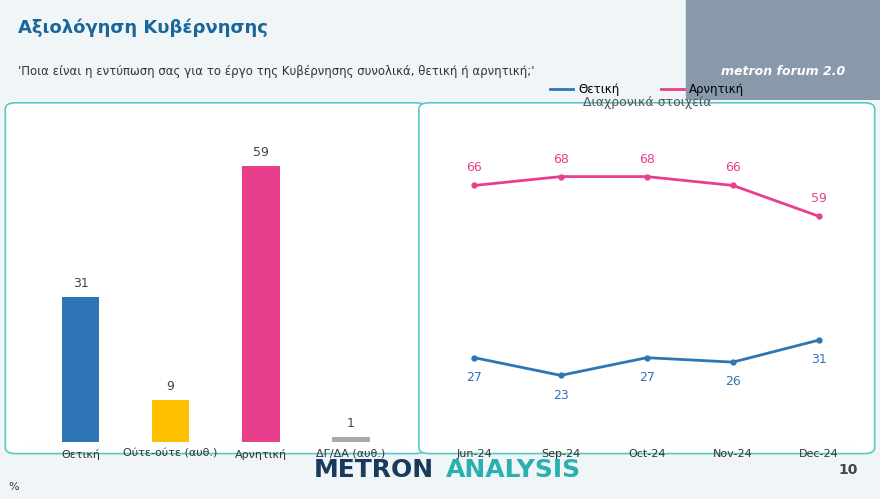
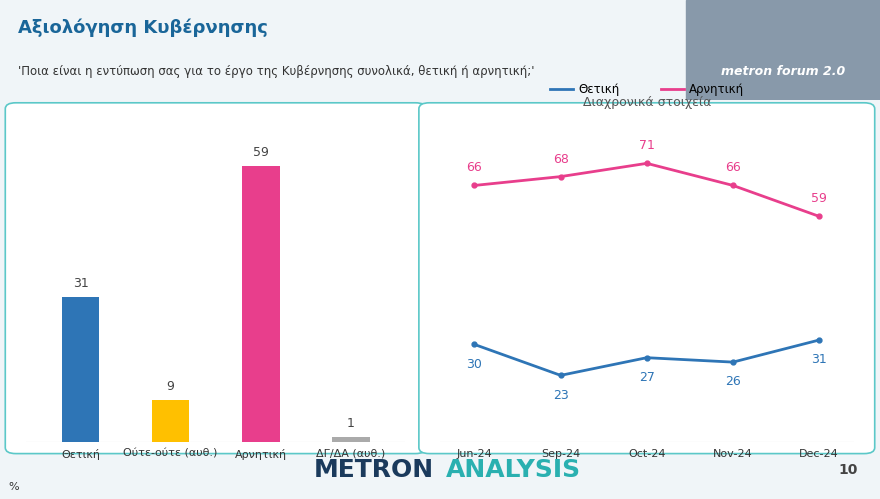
Διαχρονικά στοιχεία/Θετική/Jun-24: 27 -> 30
Διαχρονικά στοιχεία/Αρνητική/Oct-24: 68 -> 71
